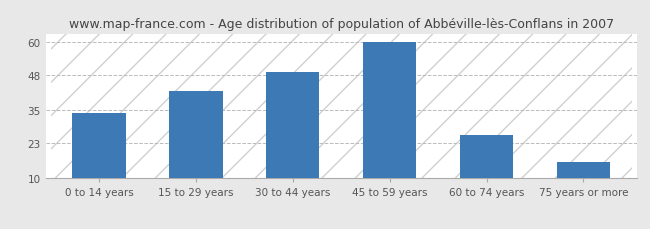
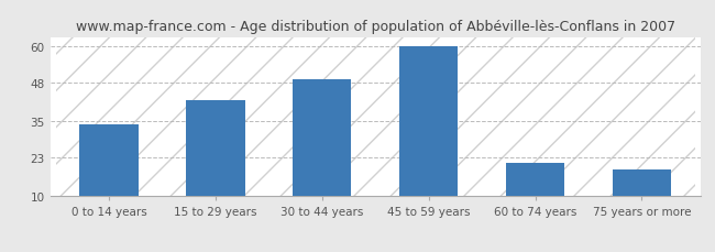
60 to 74 years: 26 -> 21
75 years or more: 16 -> 19
